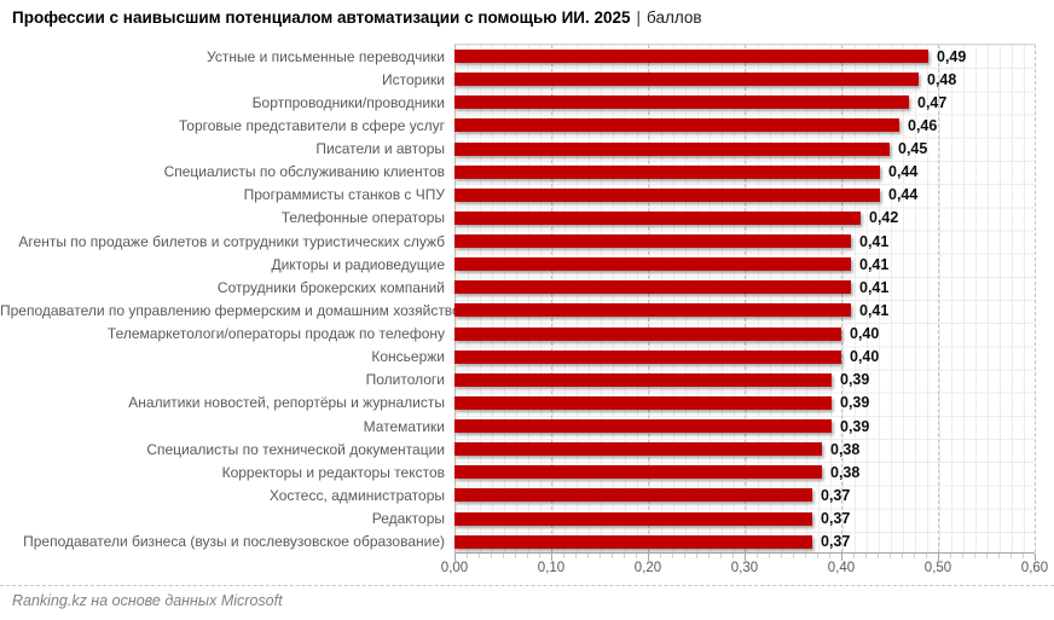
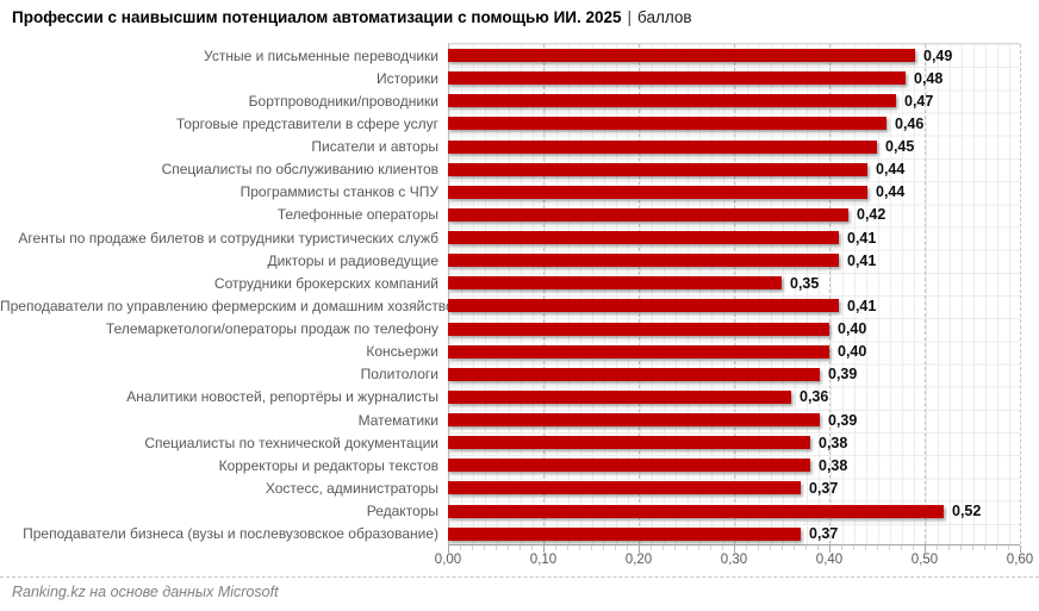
Сотрудники брокерских компаний: 0,41 -> 0,35
Аналитики новостей, репортёры и журналисты: 0,39 -> 0,36
Редакторы: 0,37 -> 0,52
